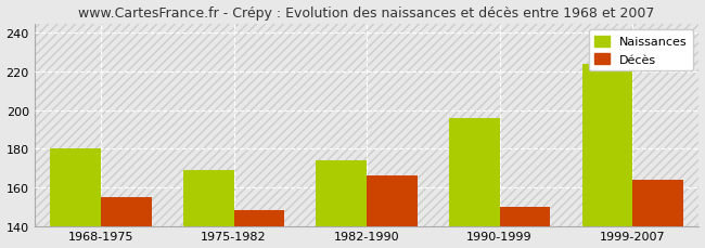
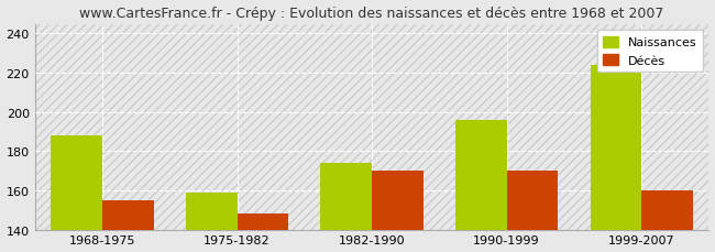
Naissances/1968-1975: 180 -> 188
Naissances/1975-1982: 169 -> 159
Décès/1982-1990: 166 -> 170
Décès/1990-1999: 150 -> 170
Décès/1999-2007: 164 -> 160
